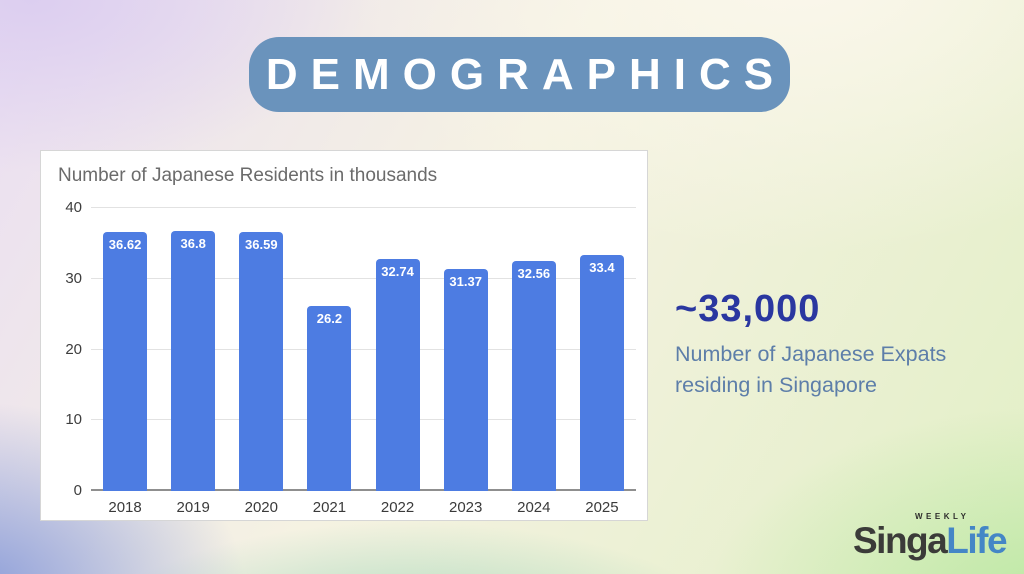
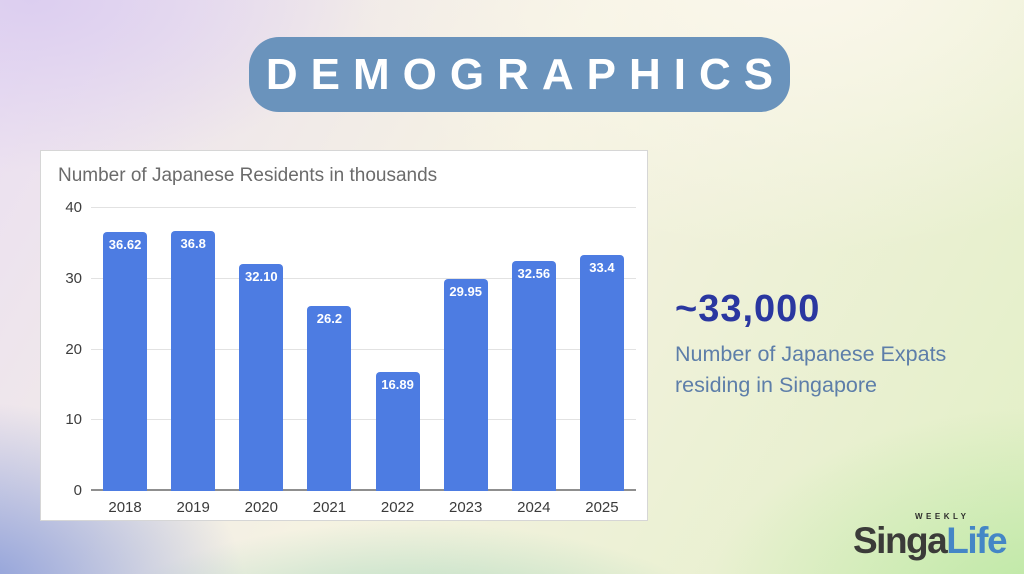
2020: 36.59 -> 32.10
2022: 32.74 -> 16.89
2023: 31.37 -> 29.95
